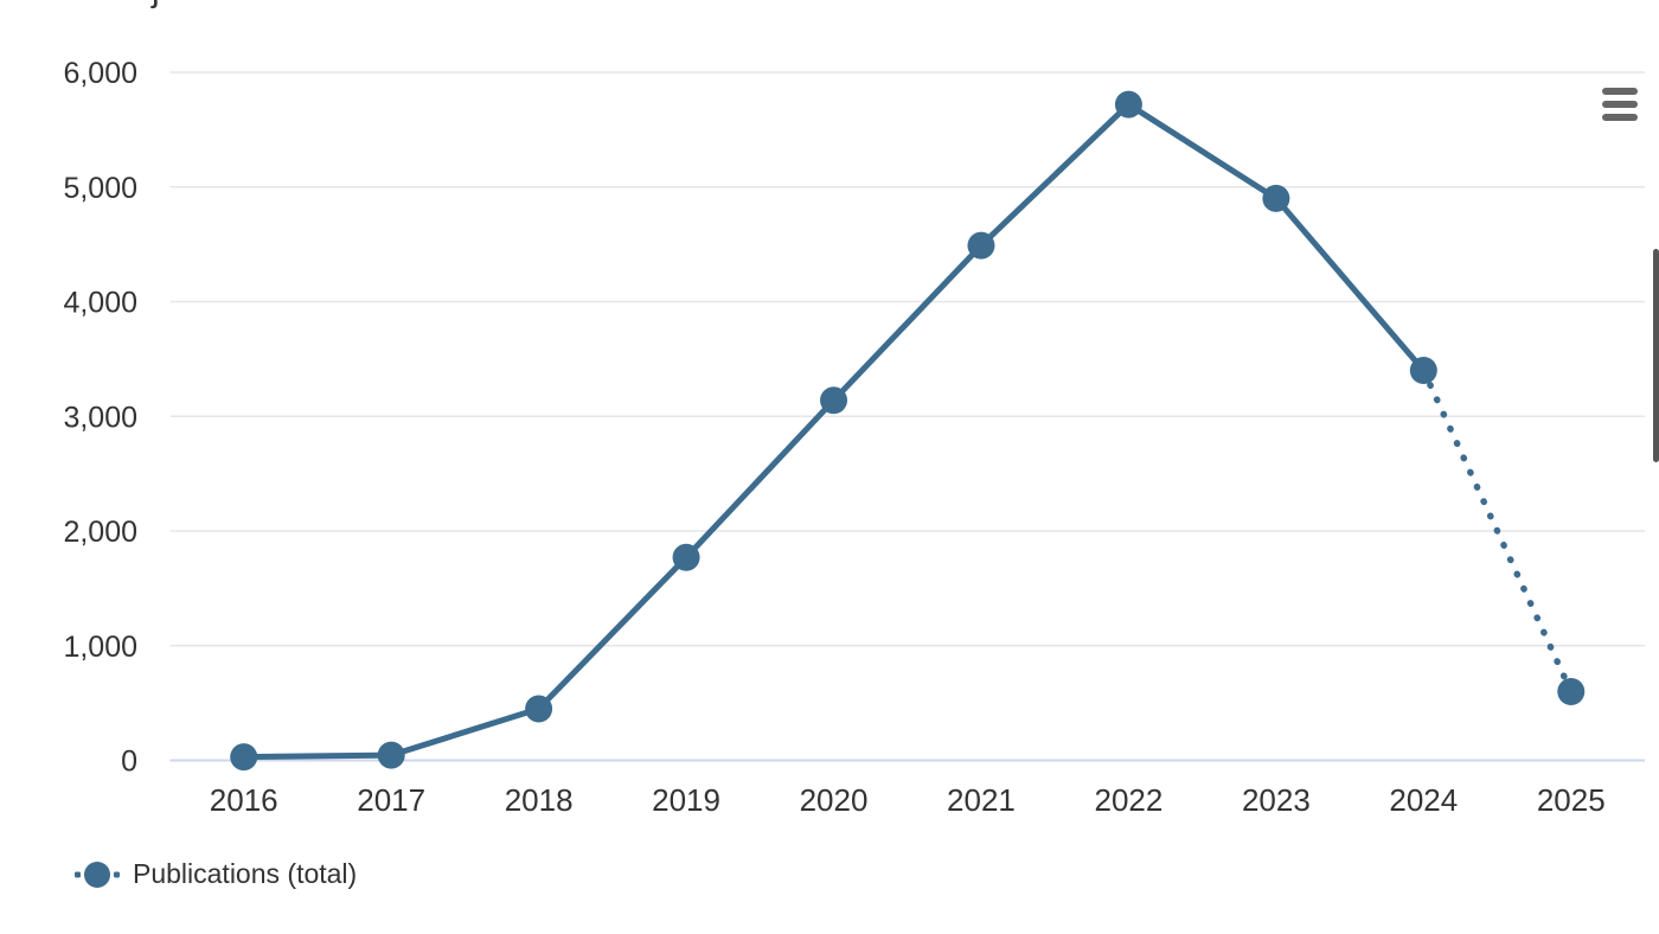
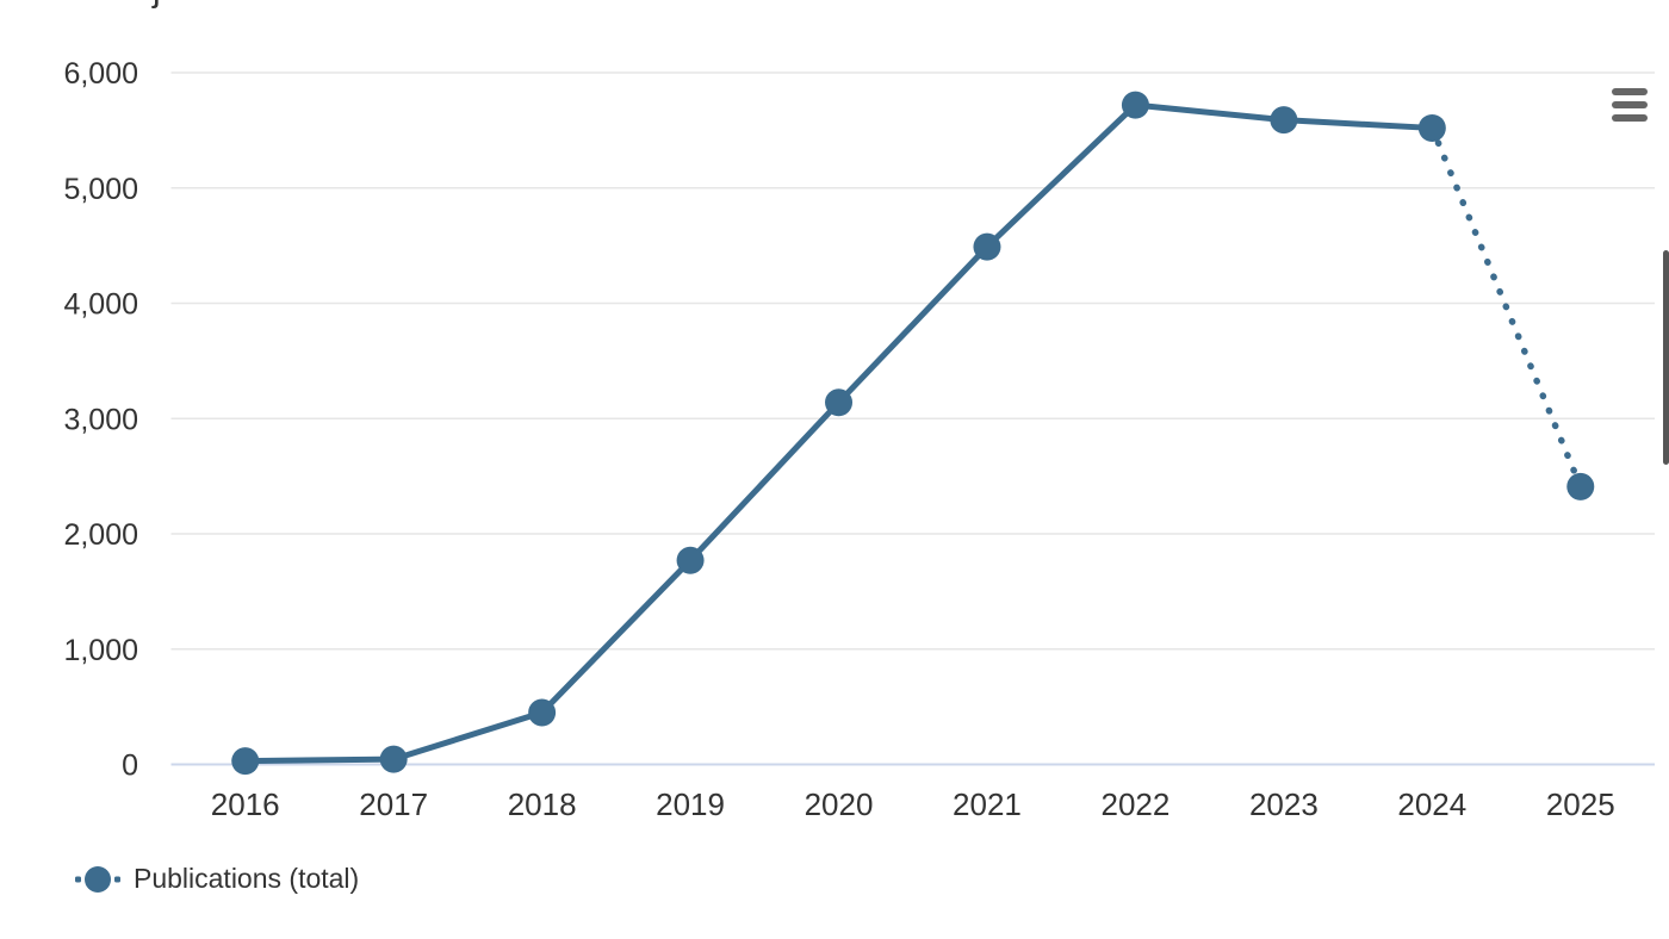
2023: 4900 -> 5600
2024: 3400 -> 5500
2025: 600 -> 2400
